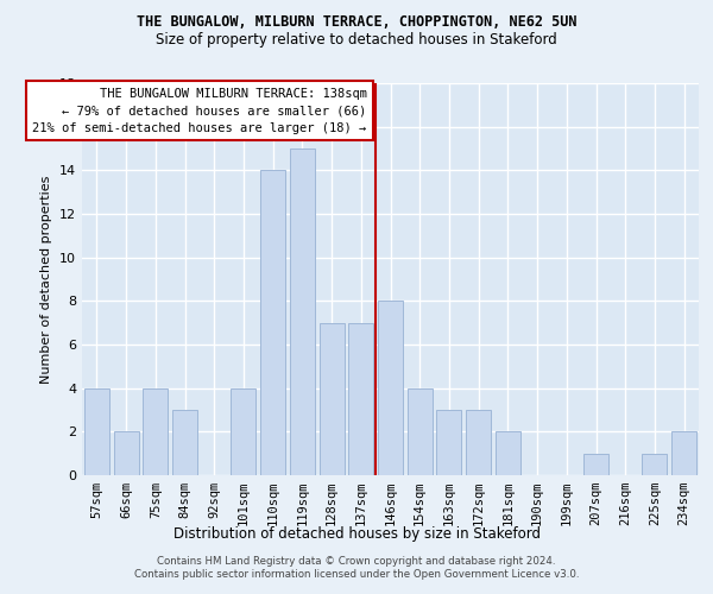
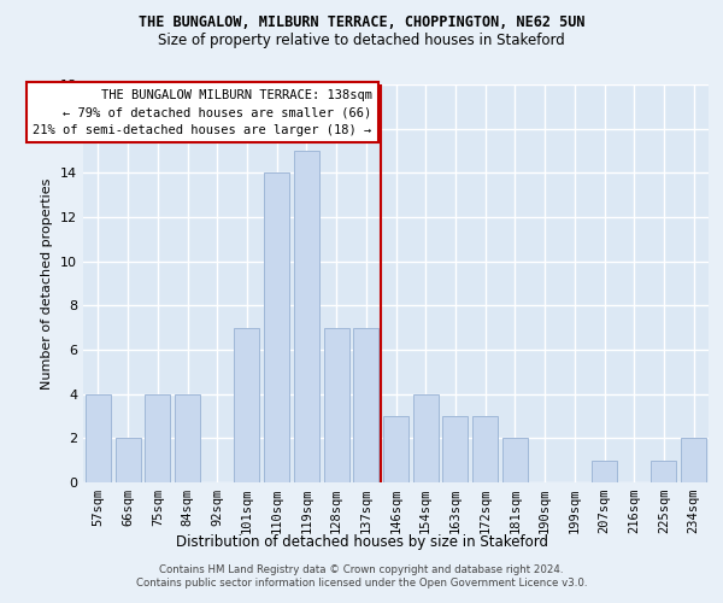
84sqm: 3 -> 4
101sqm: 4 -> 7
146sqm: 8 -> 3
